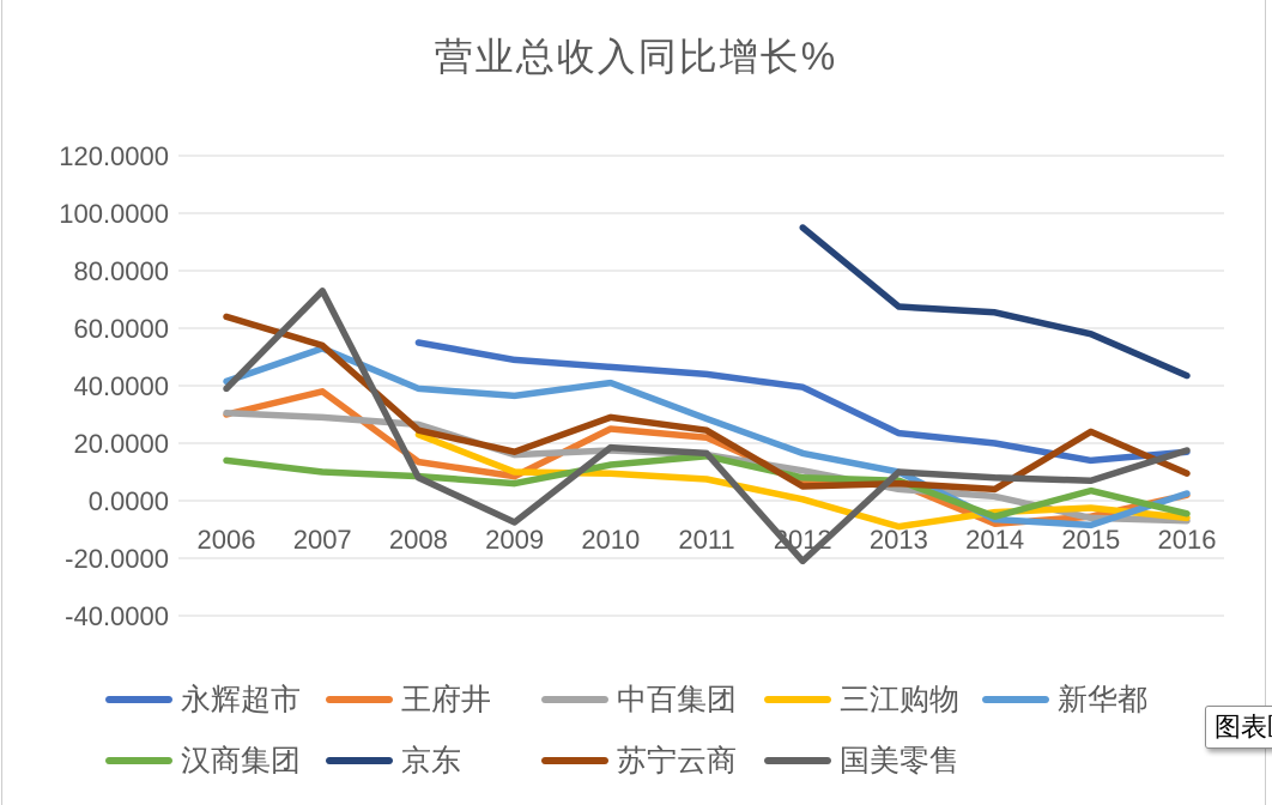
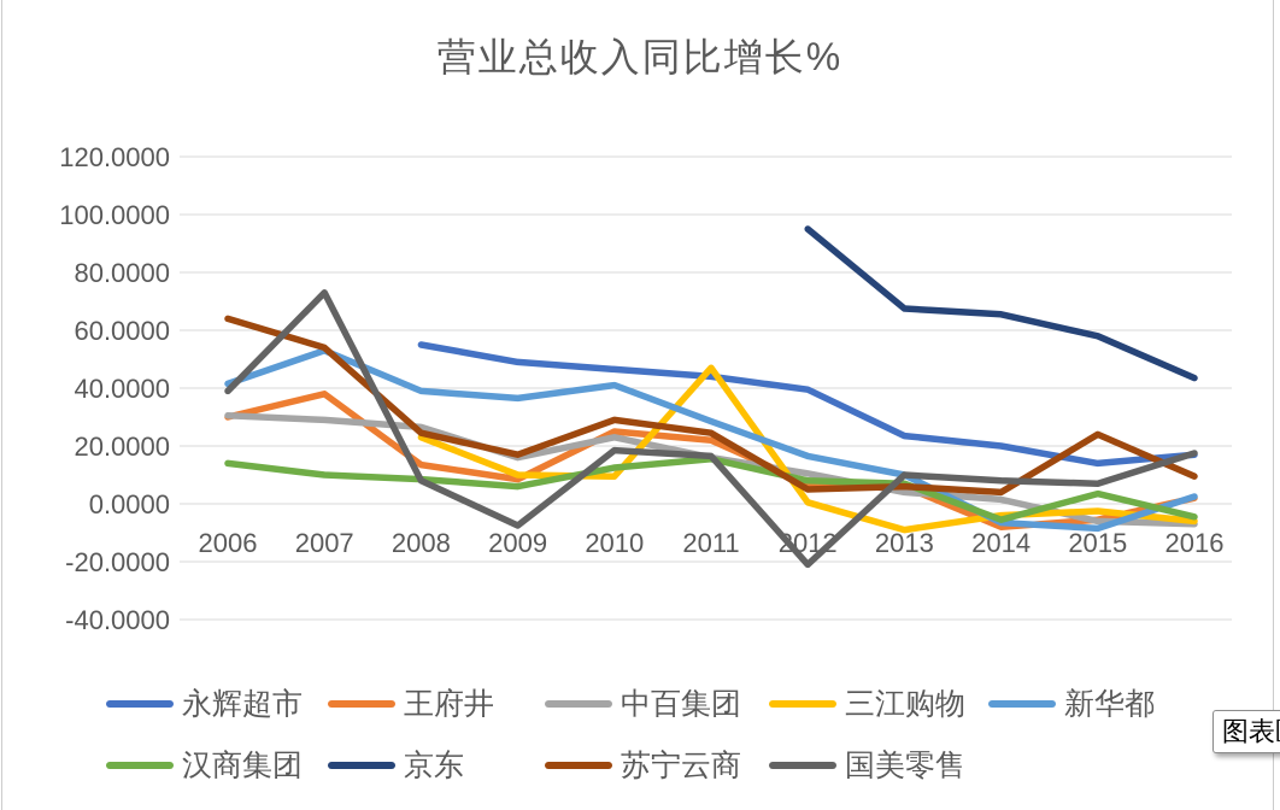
中百集团/2010: 18 -> 23
三江购物/2011: 8 -> 47
